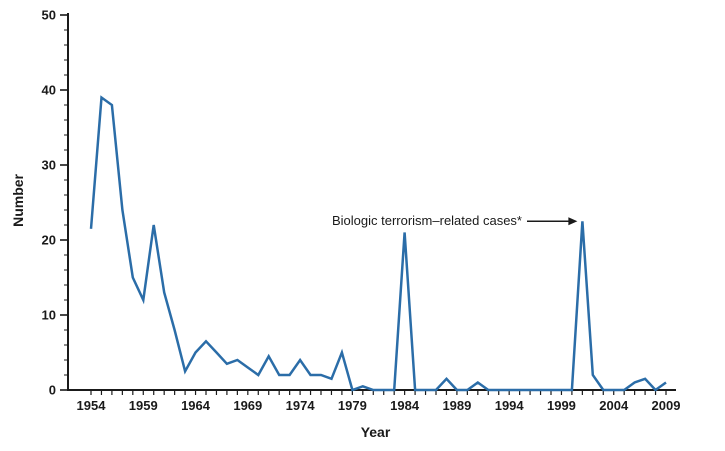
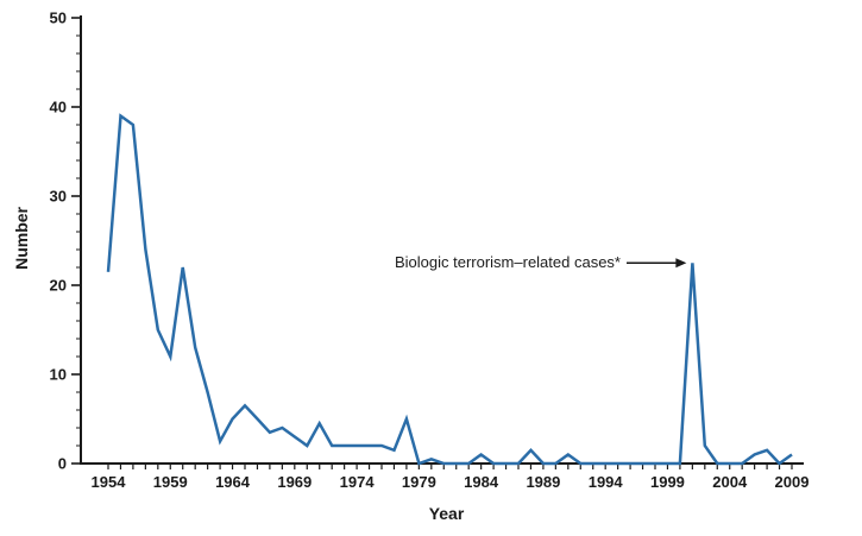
1974: 4 -> 2
1984: 21 -> 1
